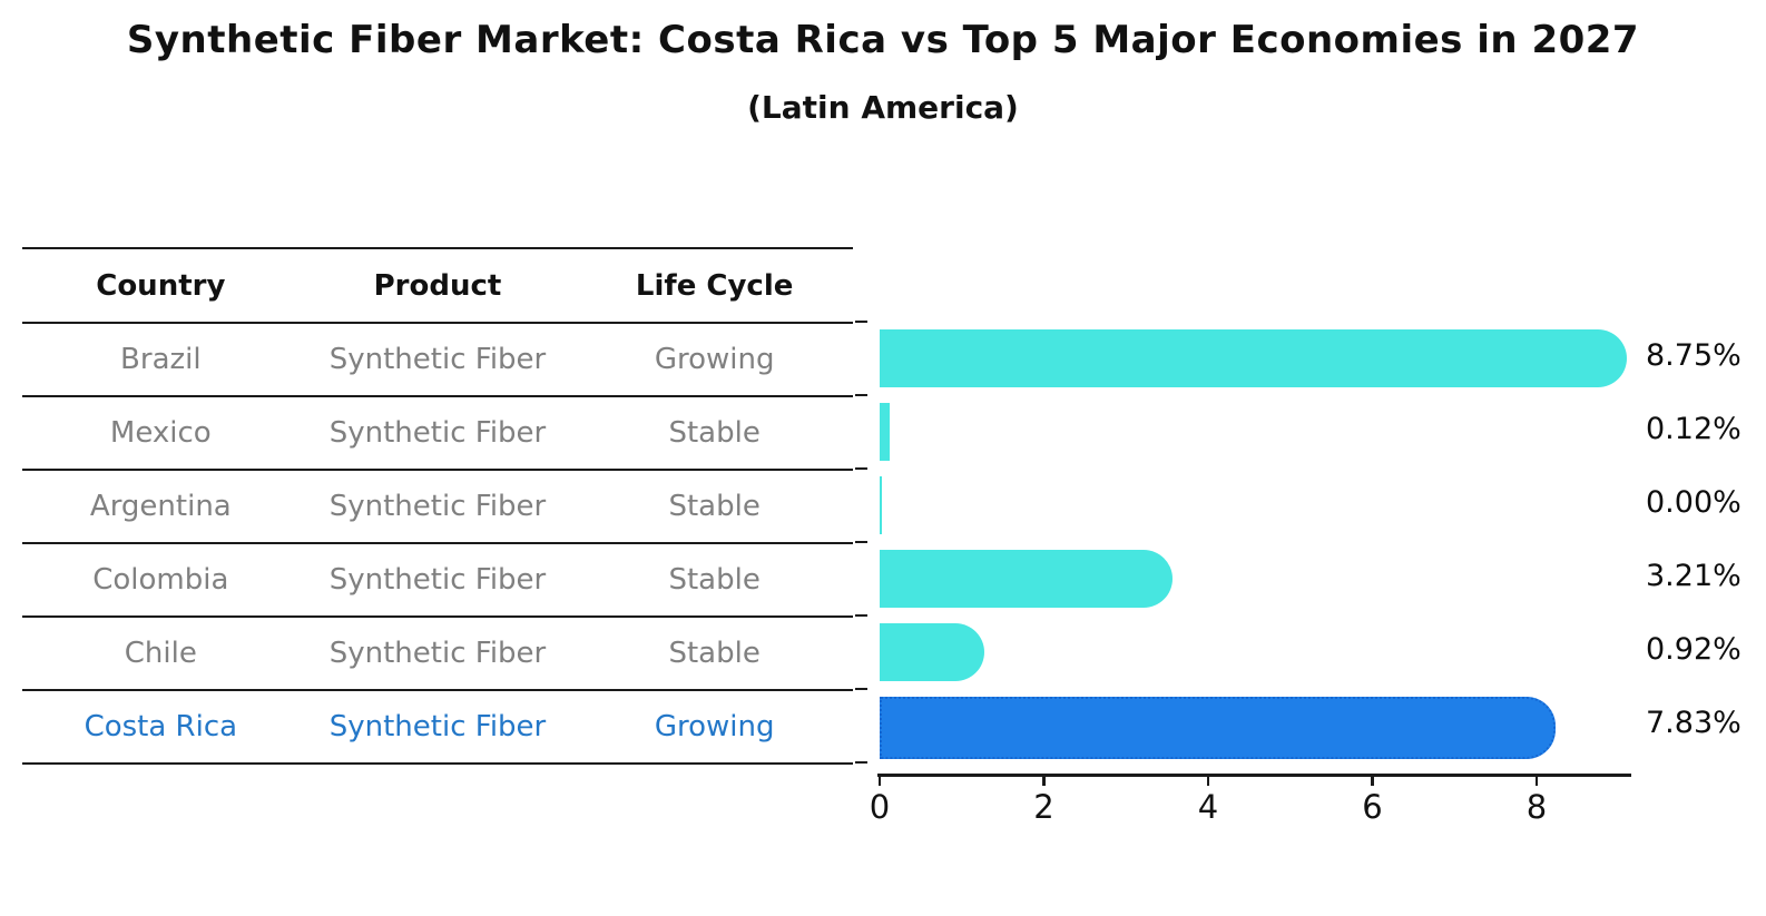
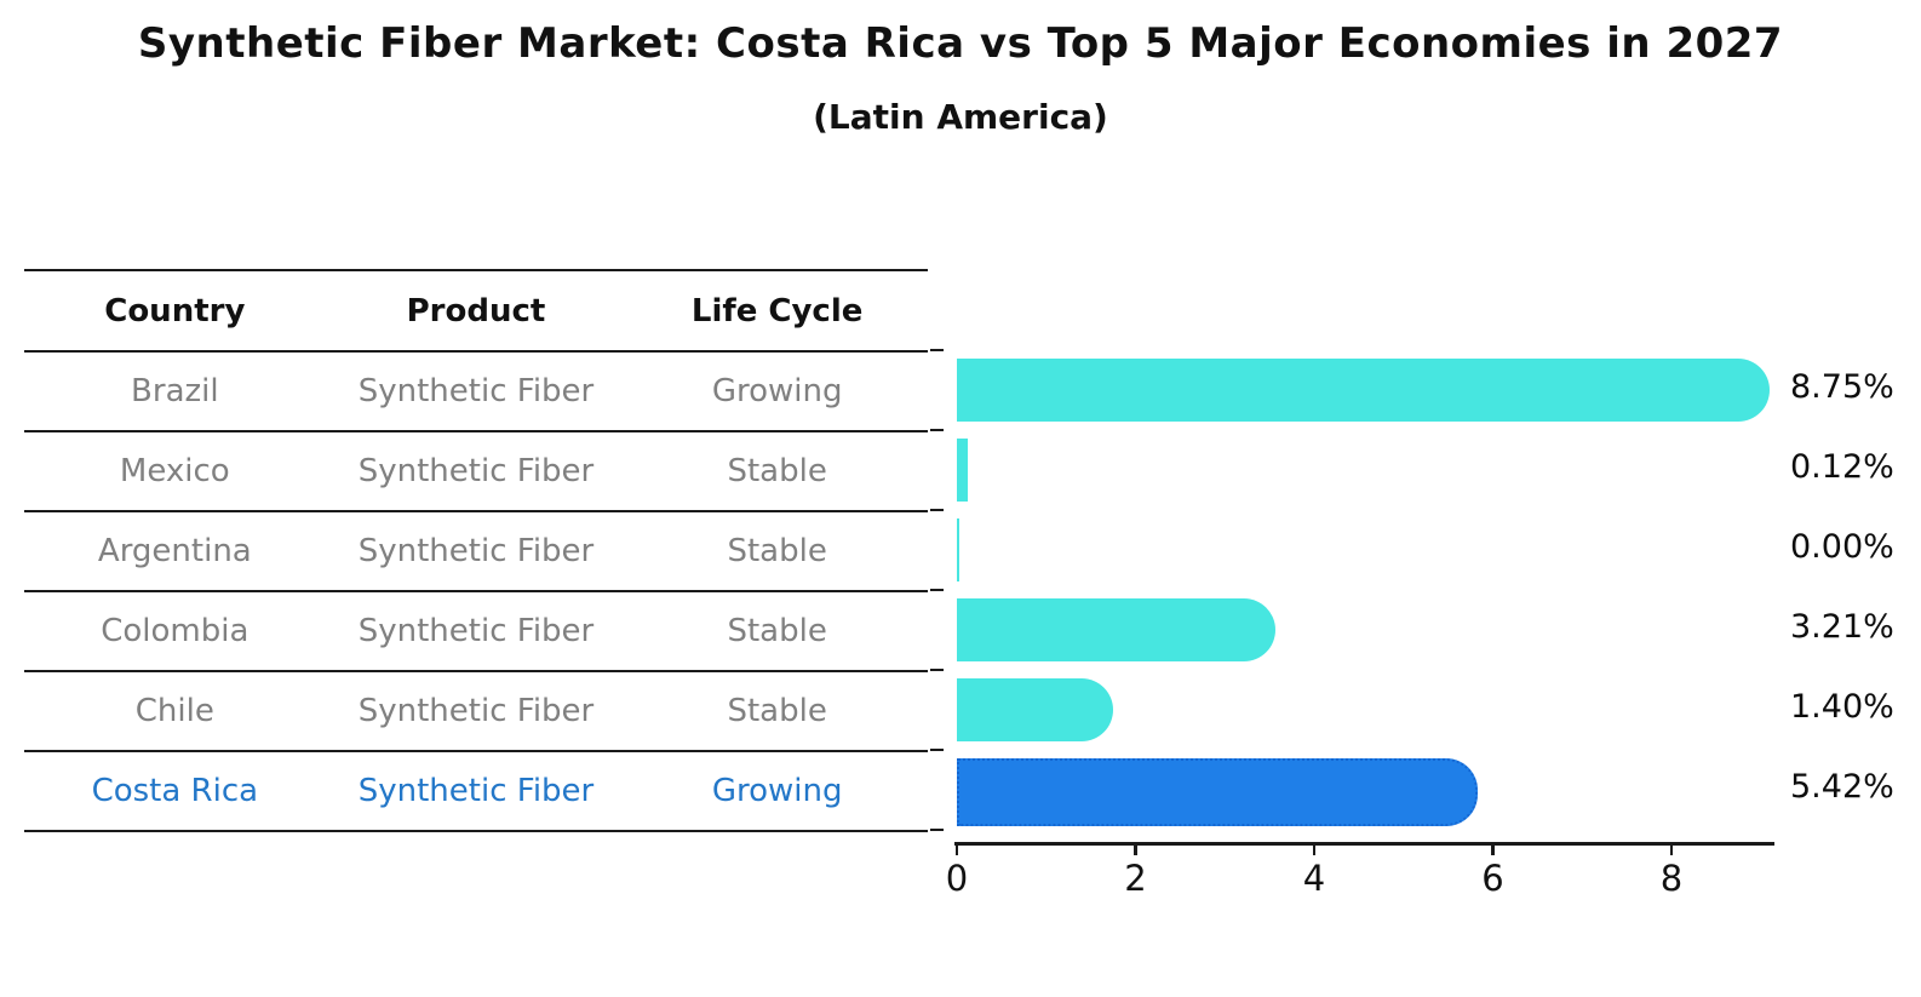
Chile: 0.92% -> 1.40%
Costa Rica: 7.83% -> 5.42%
